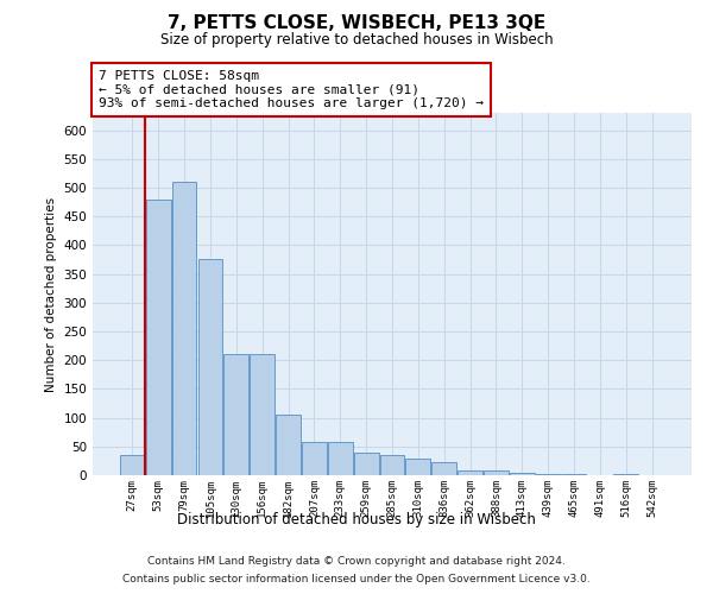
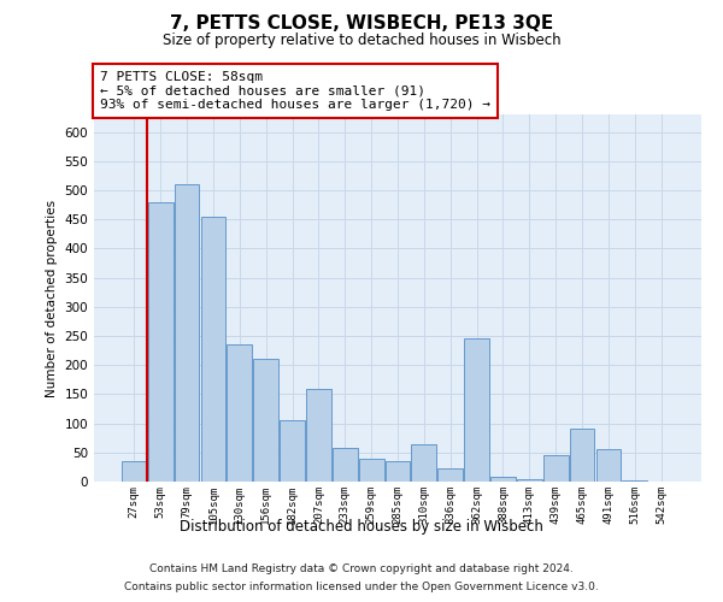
105sqm: 375 -> 455
130sqm: 210 -> 235
207sqm: 57 -> 160
310sqm: 28 -> 65
362sqm: 8 -> 245
439sqm: 2 -> 45
465sqm: 2 -> 90
491sqm: 1 -> 55
